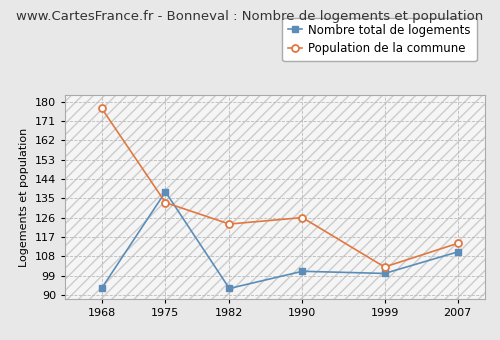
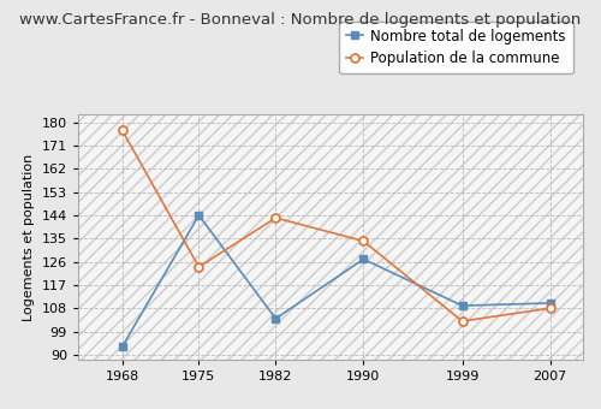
Nombre total de logements/1975: 138 -> 144
Population de la commune/1975: 133 -> 124
Nombre total de logements/1982: 93 -> 104
Population de la commune/1982: 123 -> 143
Nombre total de logements/1990: 101 -> 127
Population de la commune/1990: 126 -> 134
Nombre total de logements/1999: 100 -> 109
Population de la commune/2007: 114 -> 108
